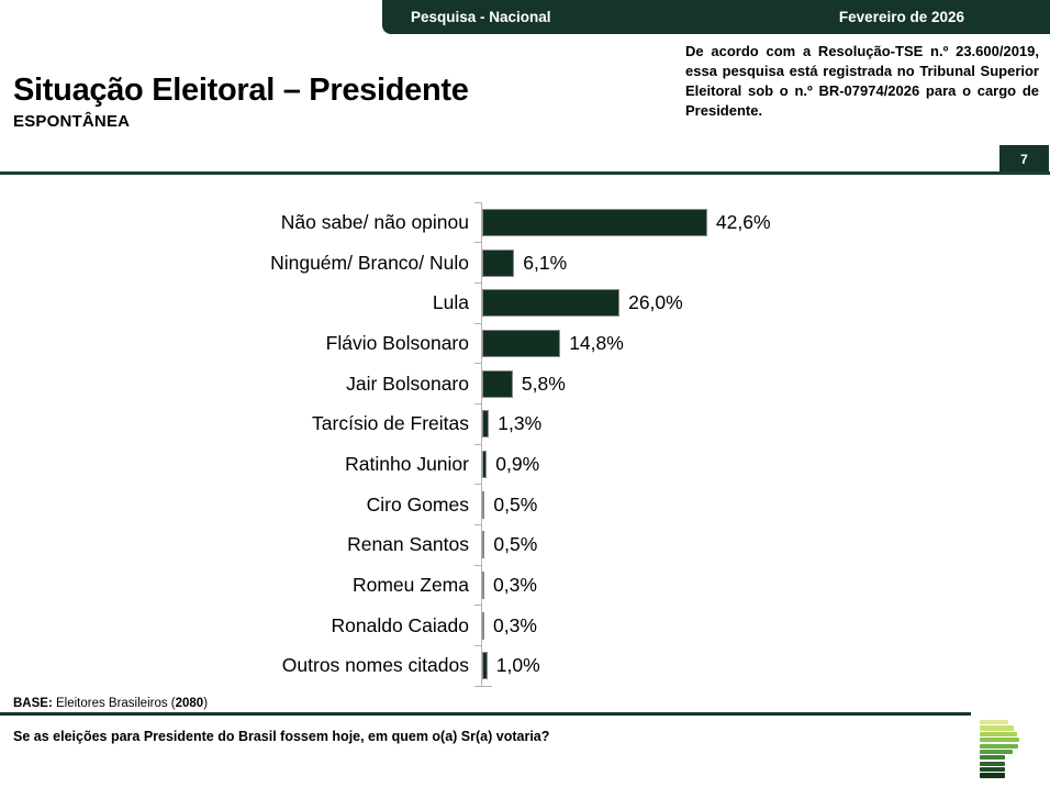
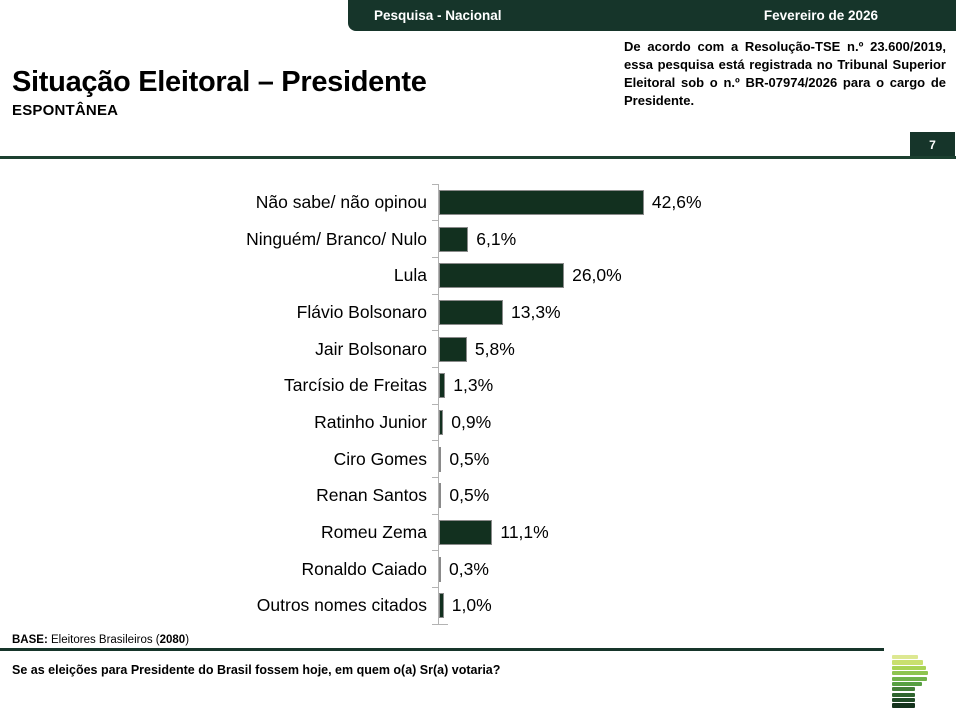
Flávio Bolsonaro: 14,8% -> 13,3%
Romeu Zema: 0,3% -> 11,1%
